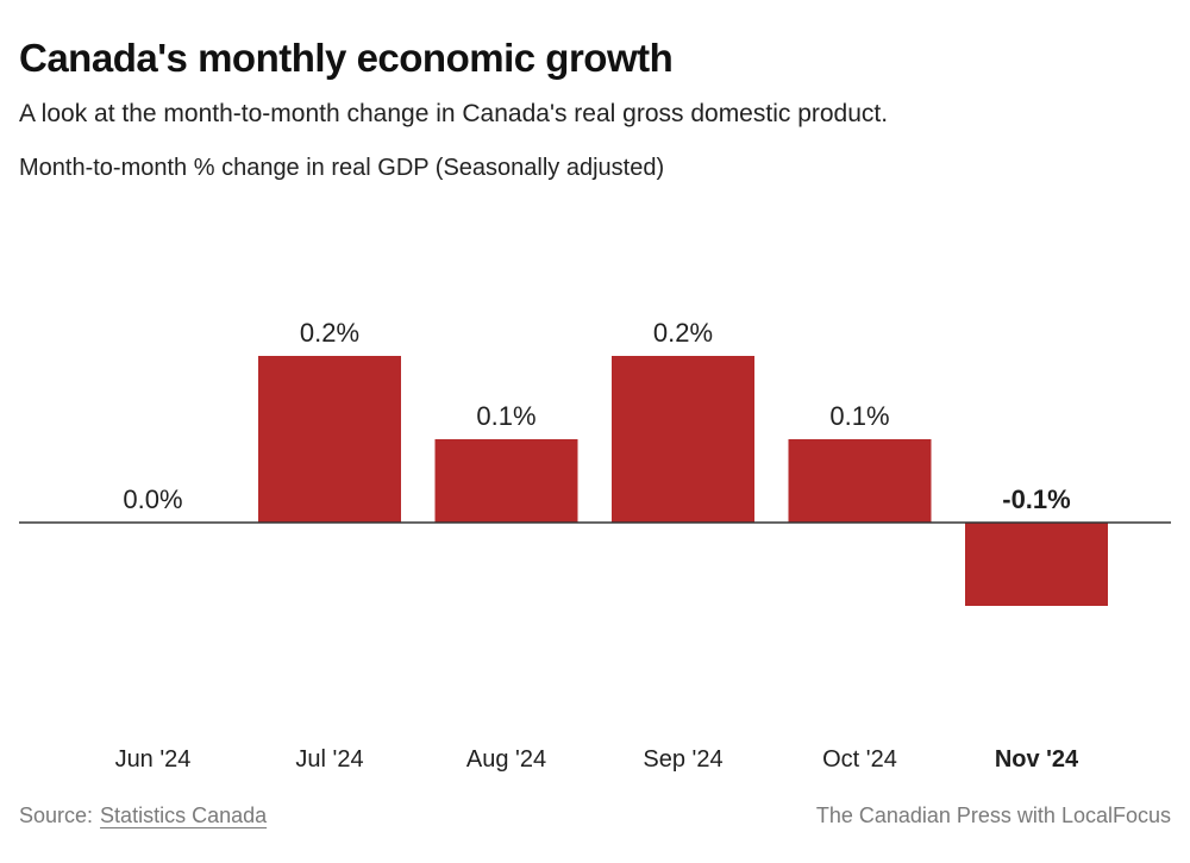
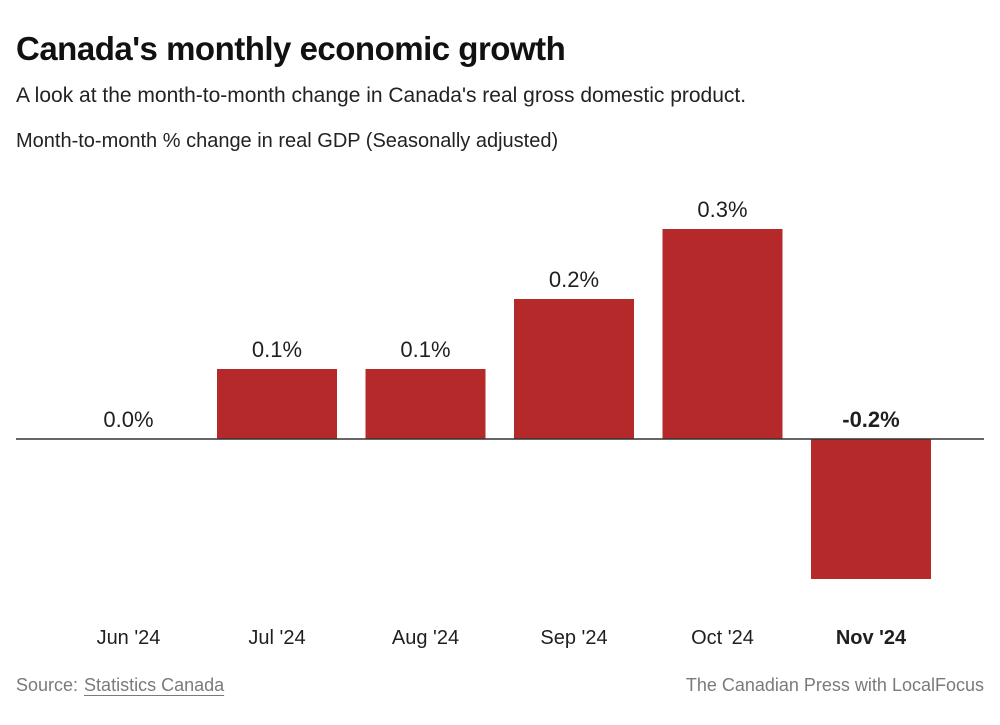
Jul '24: 0.2% -> 0.1%
Oct '24: 0.1% -> 0.3%
Nov '24: -0.1% -> -0.2%
